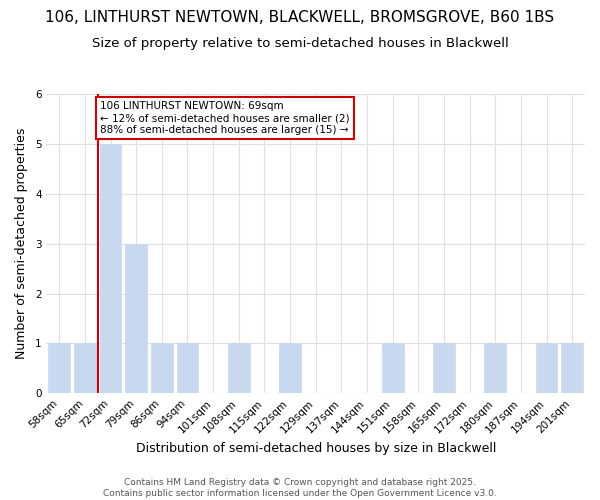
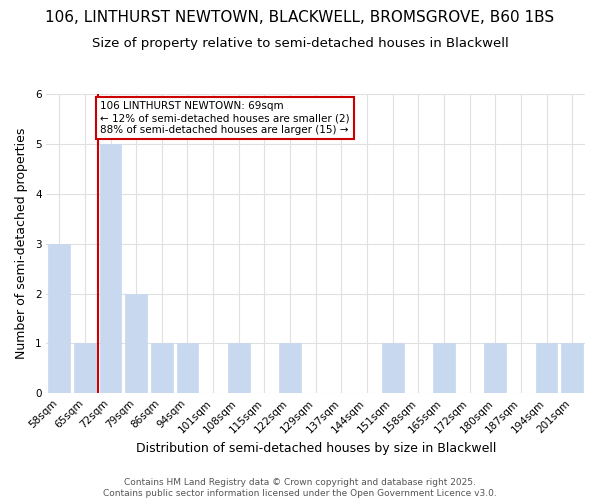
58sqm: 1 -> 3
79sqm: 3 -> 2
